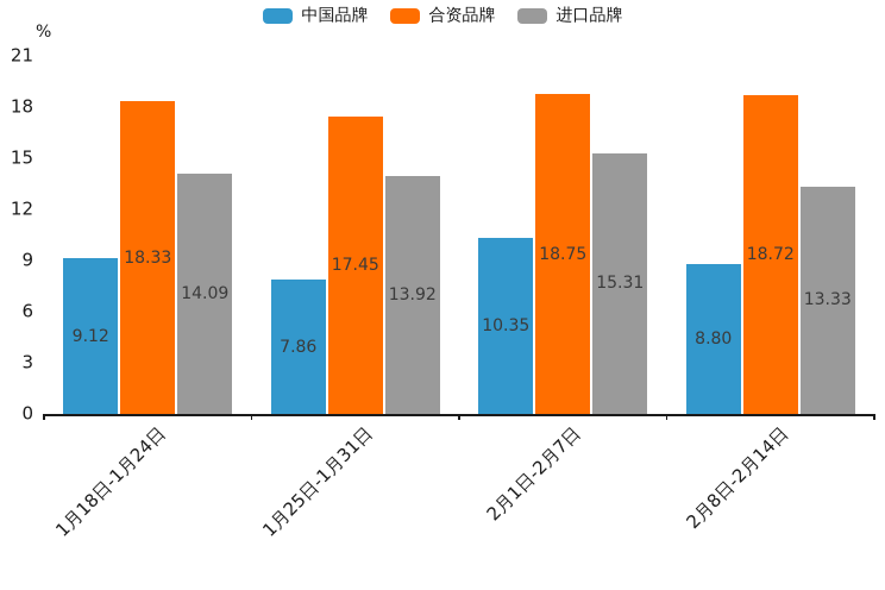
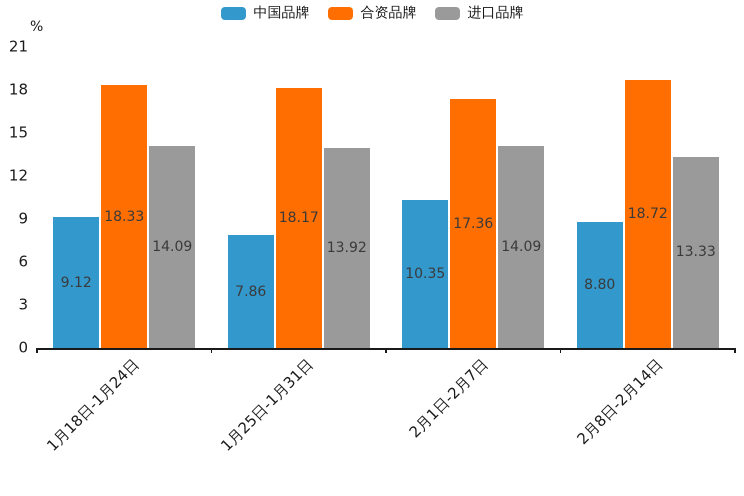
合资品牌/1月25日-1月31日: 17.45 -> 18.17
合资品牌/2月1日-2月7日: 18.75 -> 17.36
进口品牌/2月1日-2月7日: 15.31 -> 14.09
